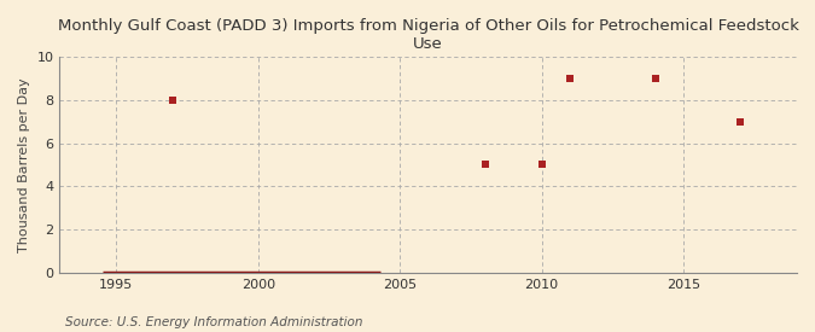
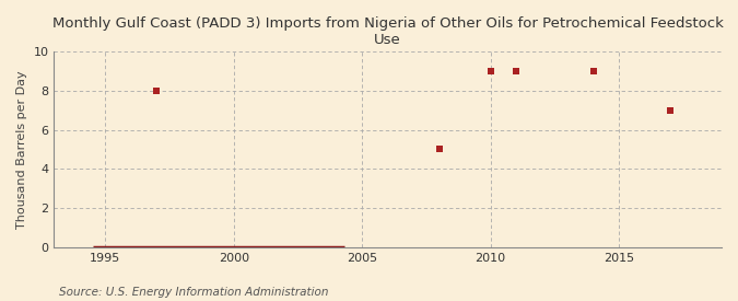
2010: 5 -> 9
